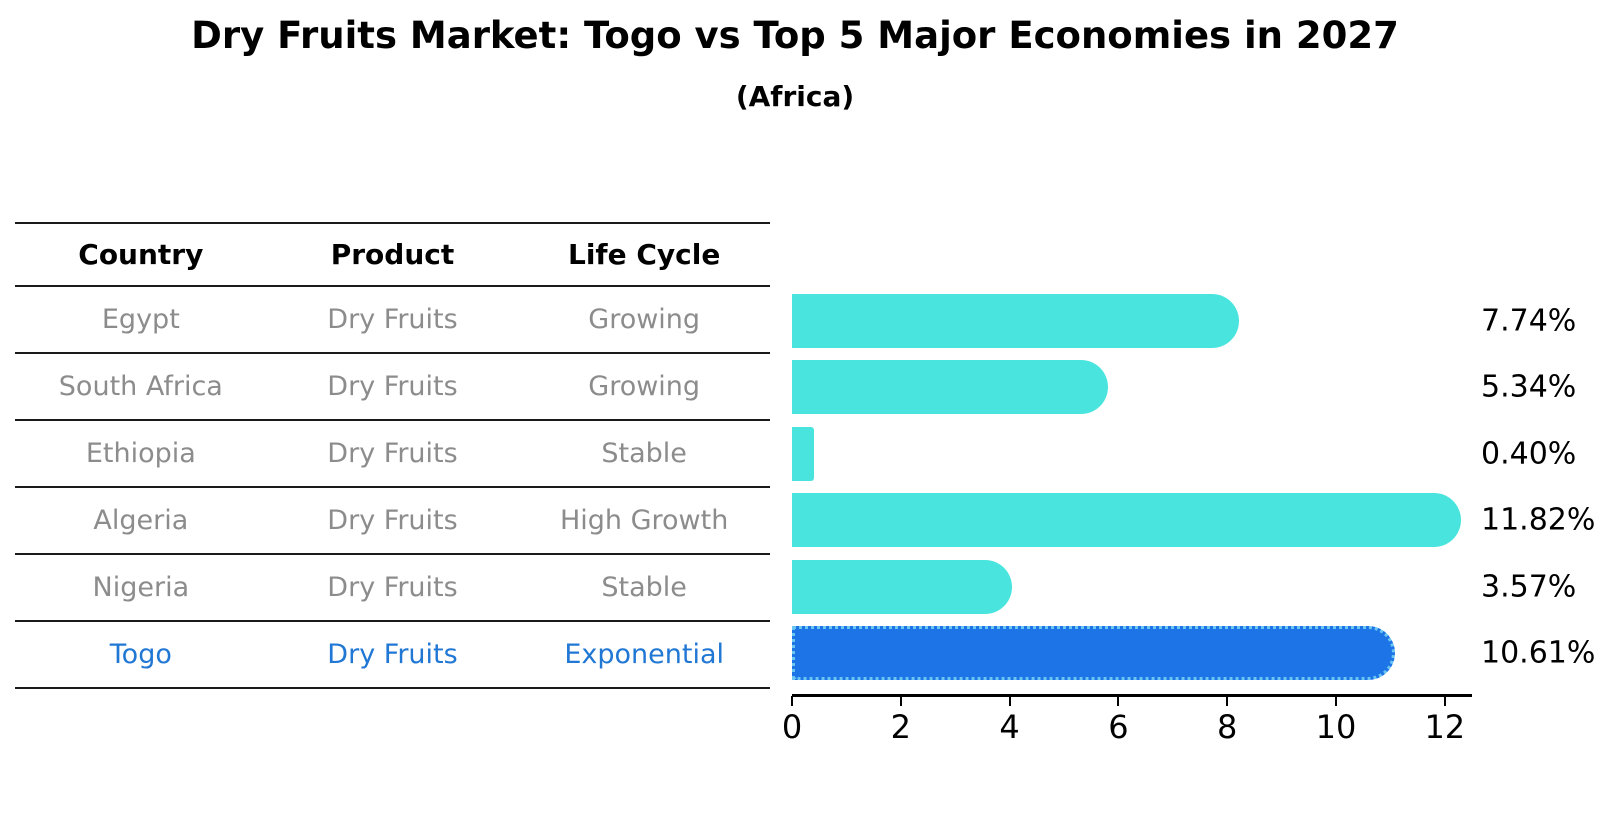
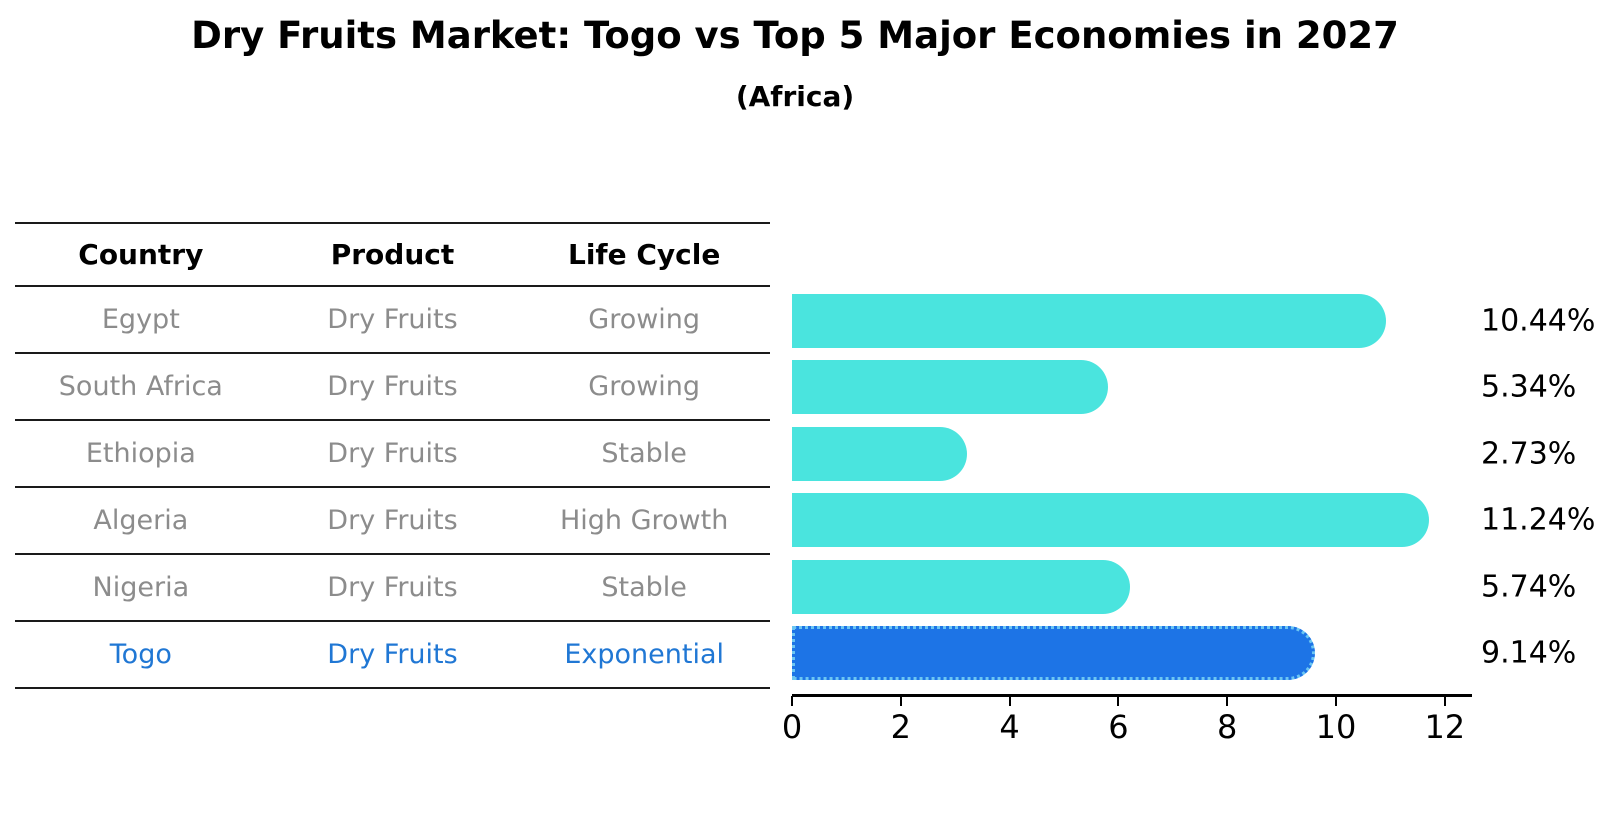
Egypt: 7.74% -> 10.44%
Ethiopia: 0.40% -> 2.73%
Algeria: 11.82% -> 11.24%
Nigeria: 3.57% -> 5.74%
Togo: 10.61% -> 9.14%
